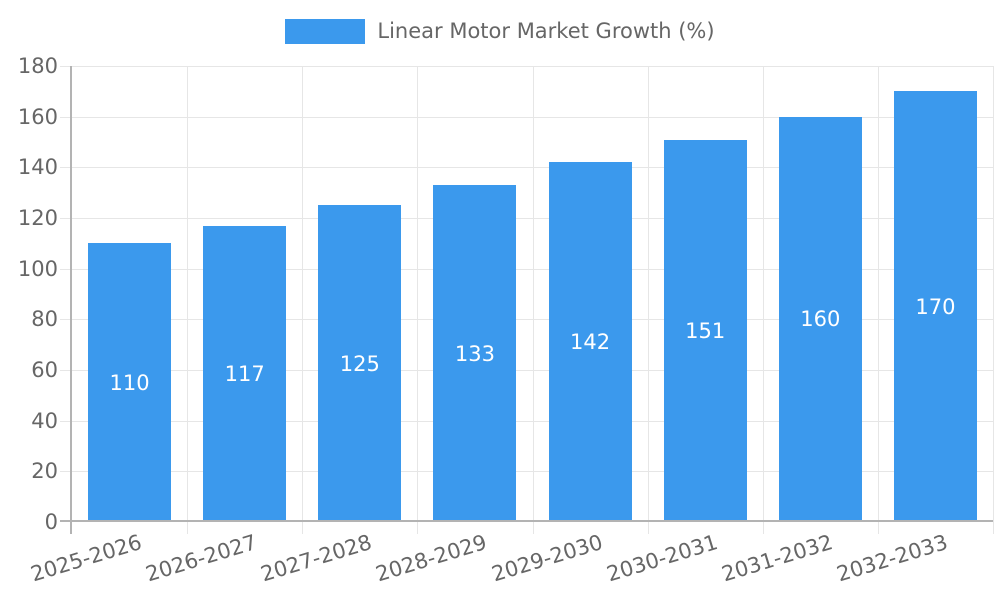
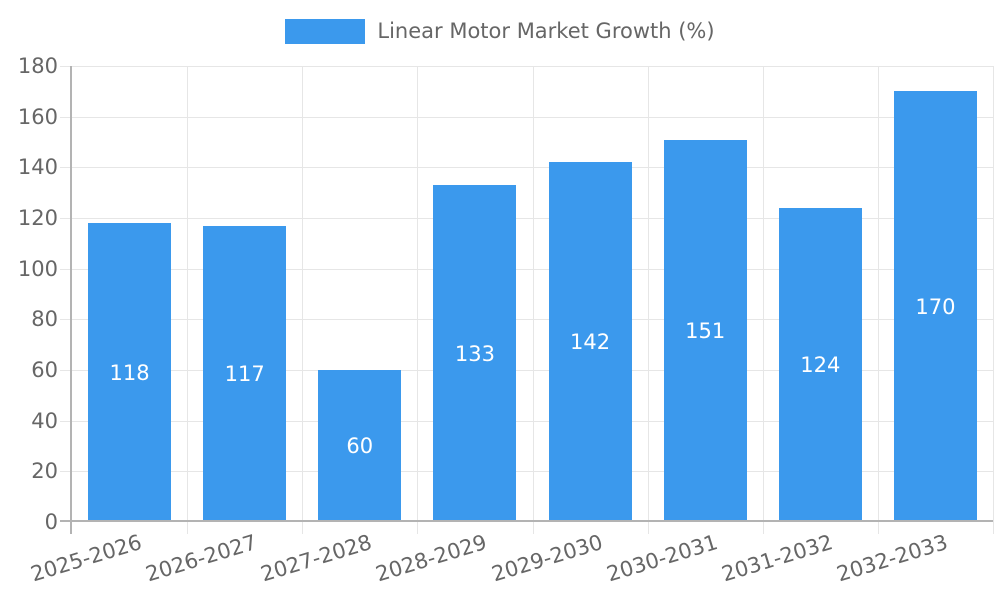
2025-2026: 110 -> 118
2027-2028: 125 -> 60
2031-2032: 160 -> 124
